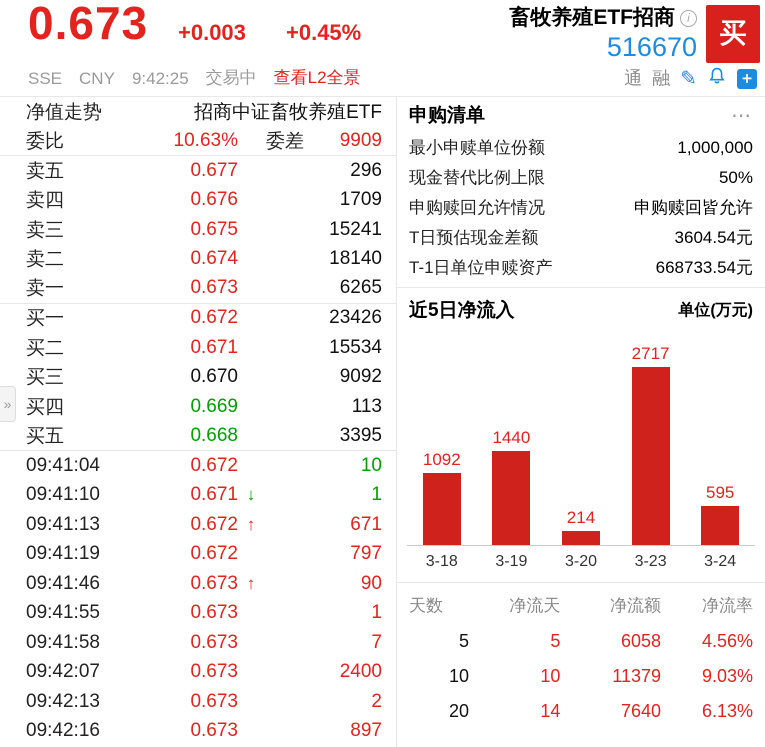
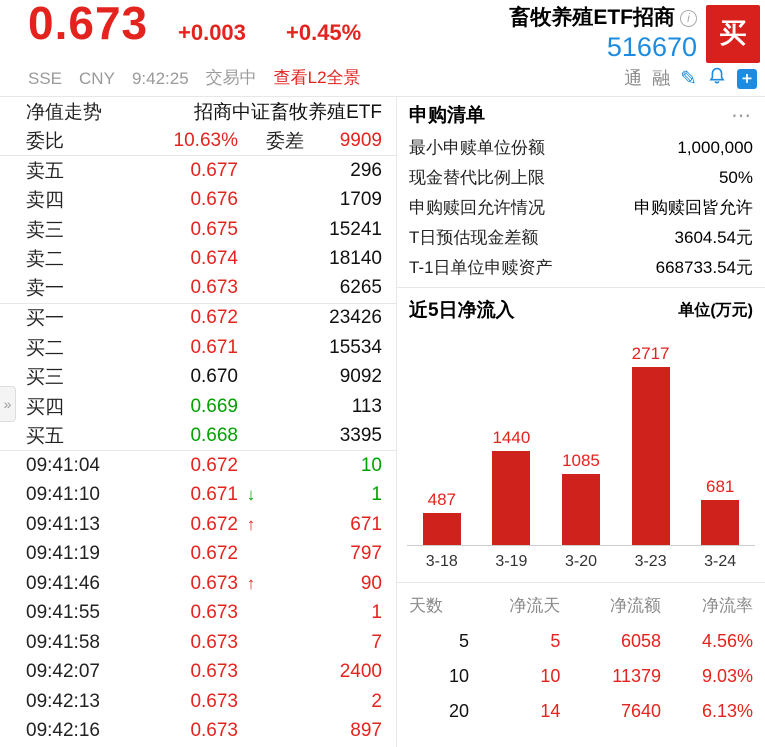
3-18: 1092 -> 487
3-20: 214 -> 1085
3-24: 595 -> 681
